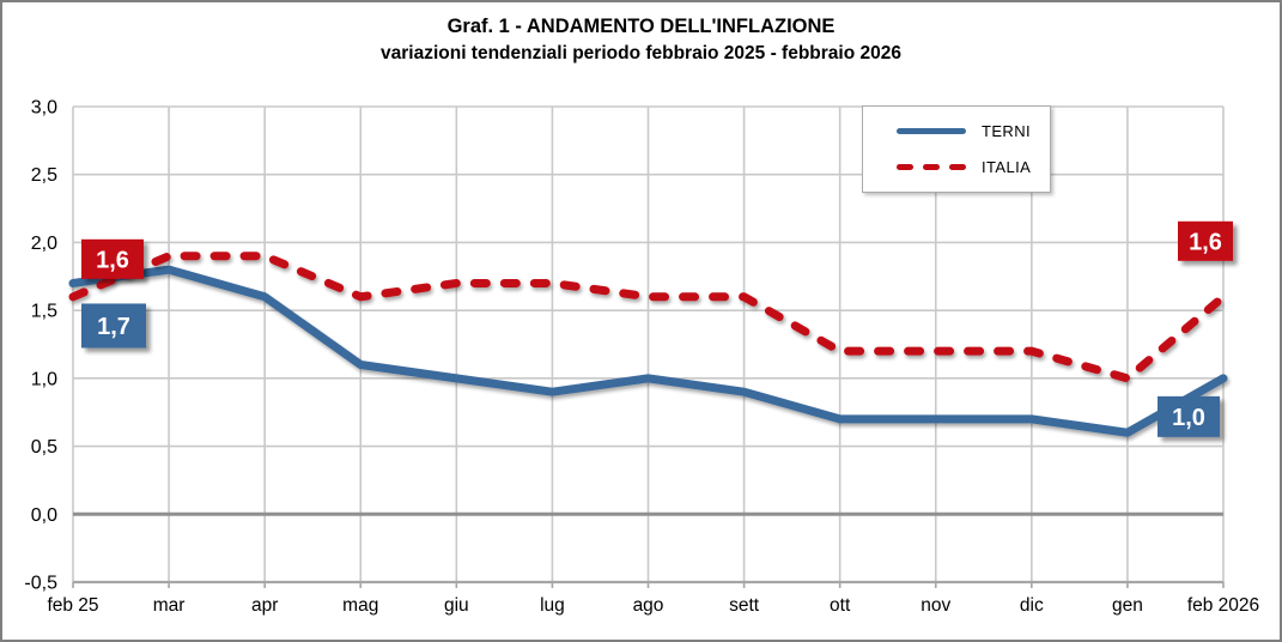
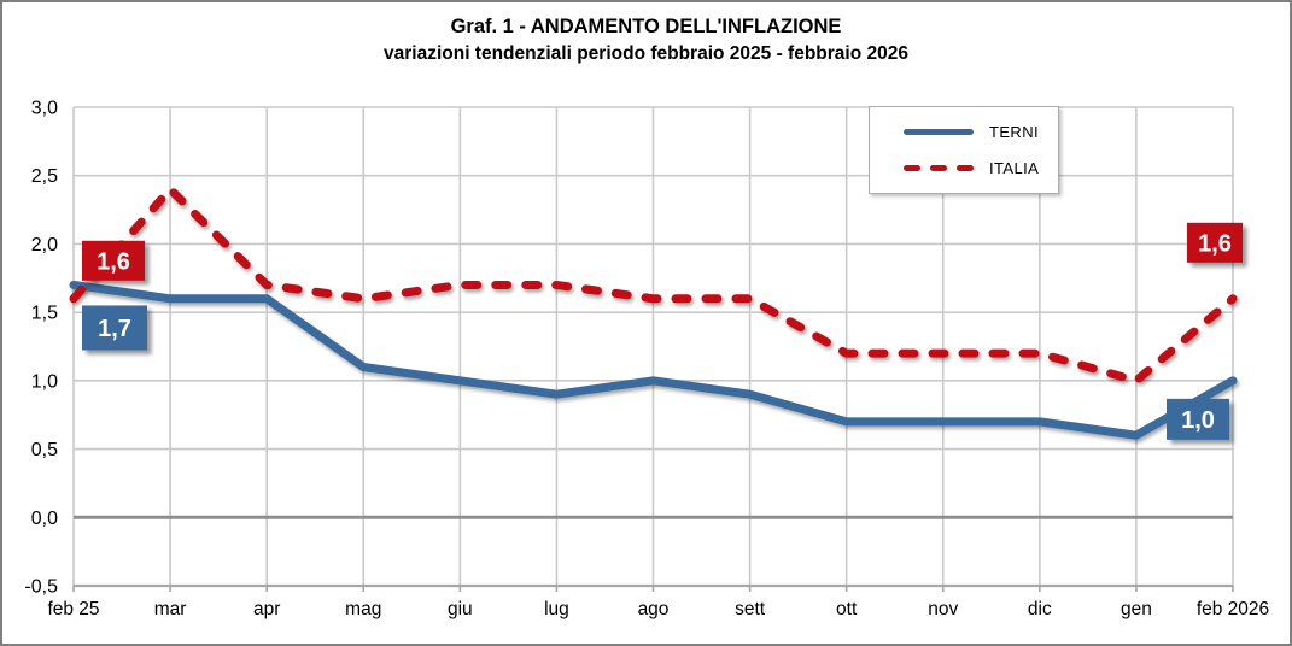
TERNI/mar: 1,8 -> 1,6
ITALIA/mar: 1,9 -> 2,4
ITALIA/apr: 1,9 -> 1,7
